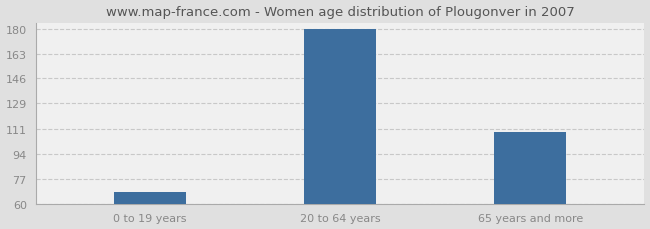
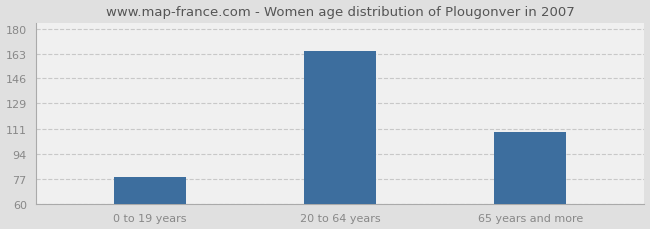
0 to 19 years: 68 -> 78
20 to 64 years: 180 -> 165
